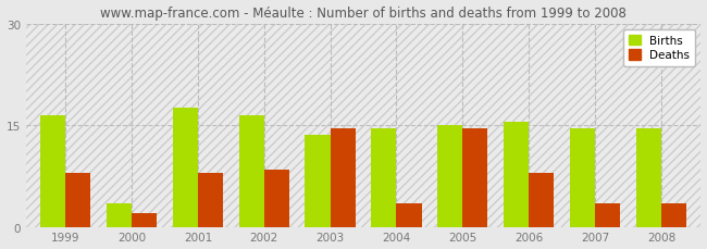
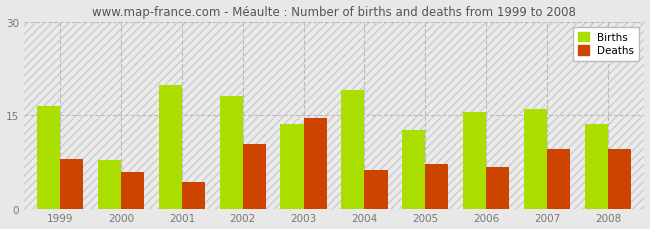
Births/2000: 3.5 -> 7.8
Deaths/2000: 2.0 -> 5.8
Births/2001: 17.5 -> 19.8
Deaths/2001: 8.0 -> 4.2
Births/2002: 16.5 -> 18.0
Deaths/2002: 8.5 -> 10.4
Births/2004: 14.5 -> 19.0
Deaths/2004: 3.5 -> 6.2
Births/2005: 15.0 -> 12.6
Deaths/2005: 14.5 -> 7.2
Deaths/2006: 8.0 -> 6.6
Births/2007: 14.5 -> 16.0
Deaths/2007: 3.5 -> 9.6
Births/2008: 14.5 -> 13.6
Deaths/2008: 3.5 -> 9.6
